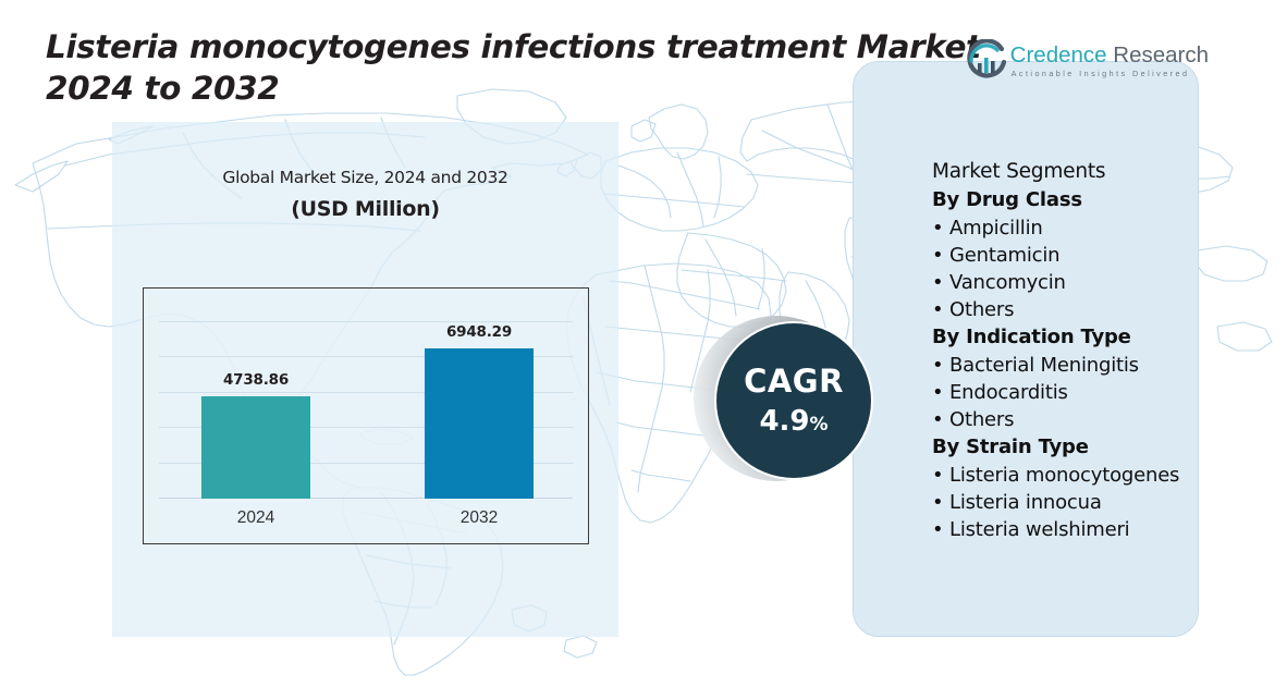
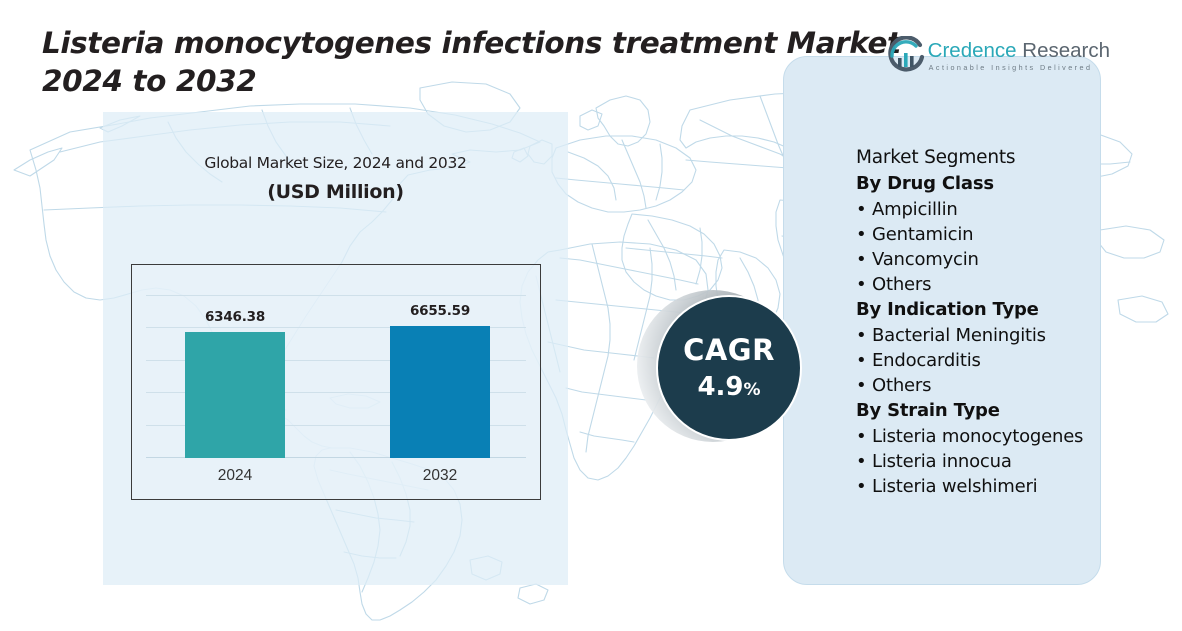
2024: 4738.86 -> 6346.38
2032: 6948.29 -> 6655.59
